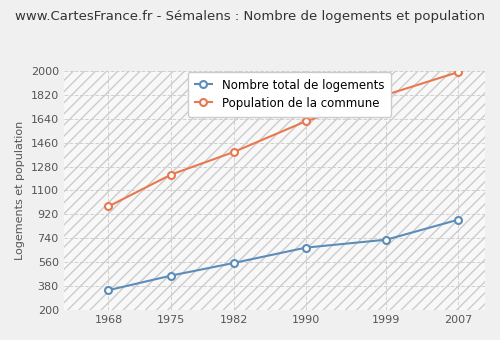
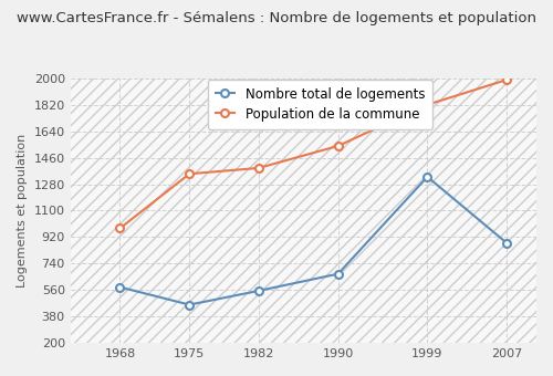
Nombre total de logements/1968: 350 -> 580
Population de la commune/1975: 1220 -> 1350
Population de la commune/1990: 1620 -> 1540
Nombre total de logements/1999: 730 -> 1330
